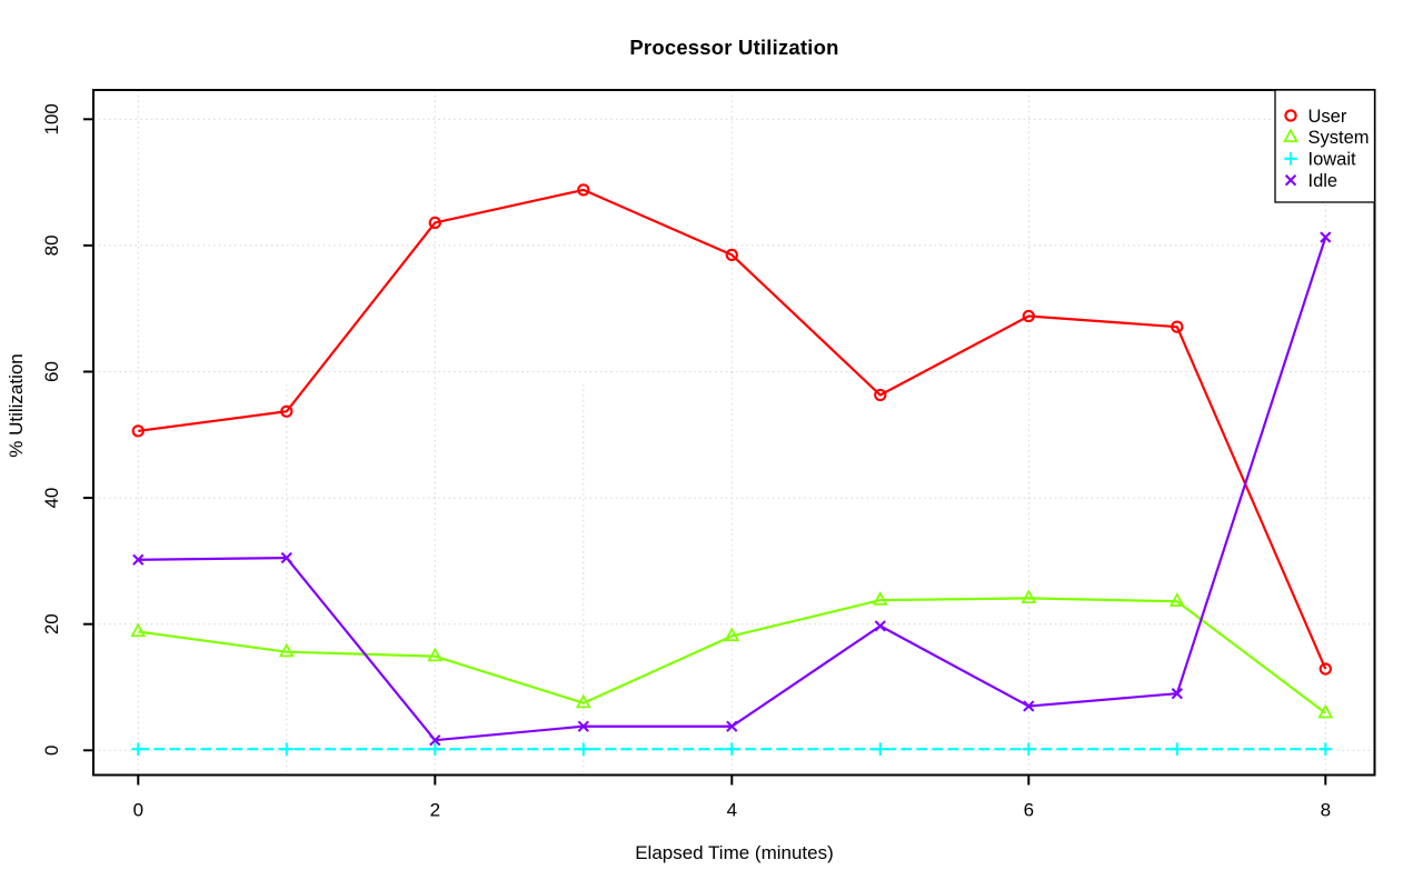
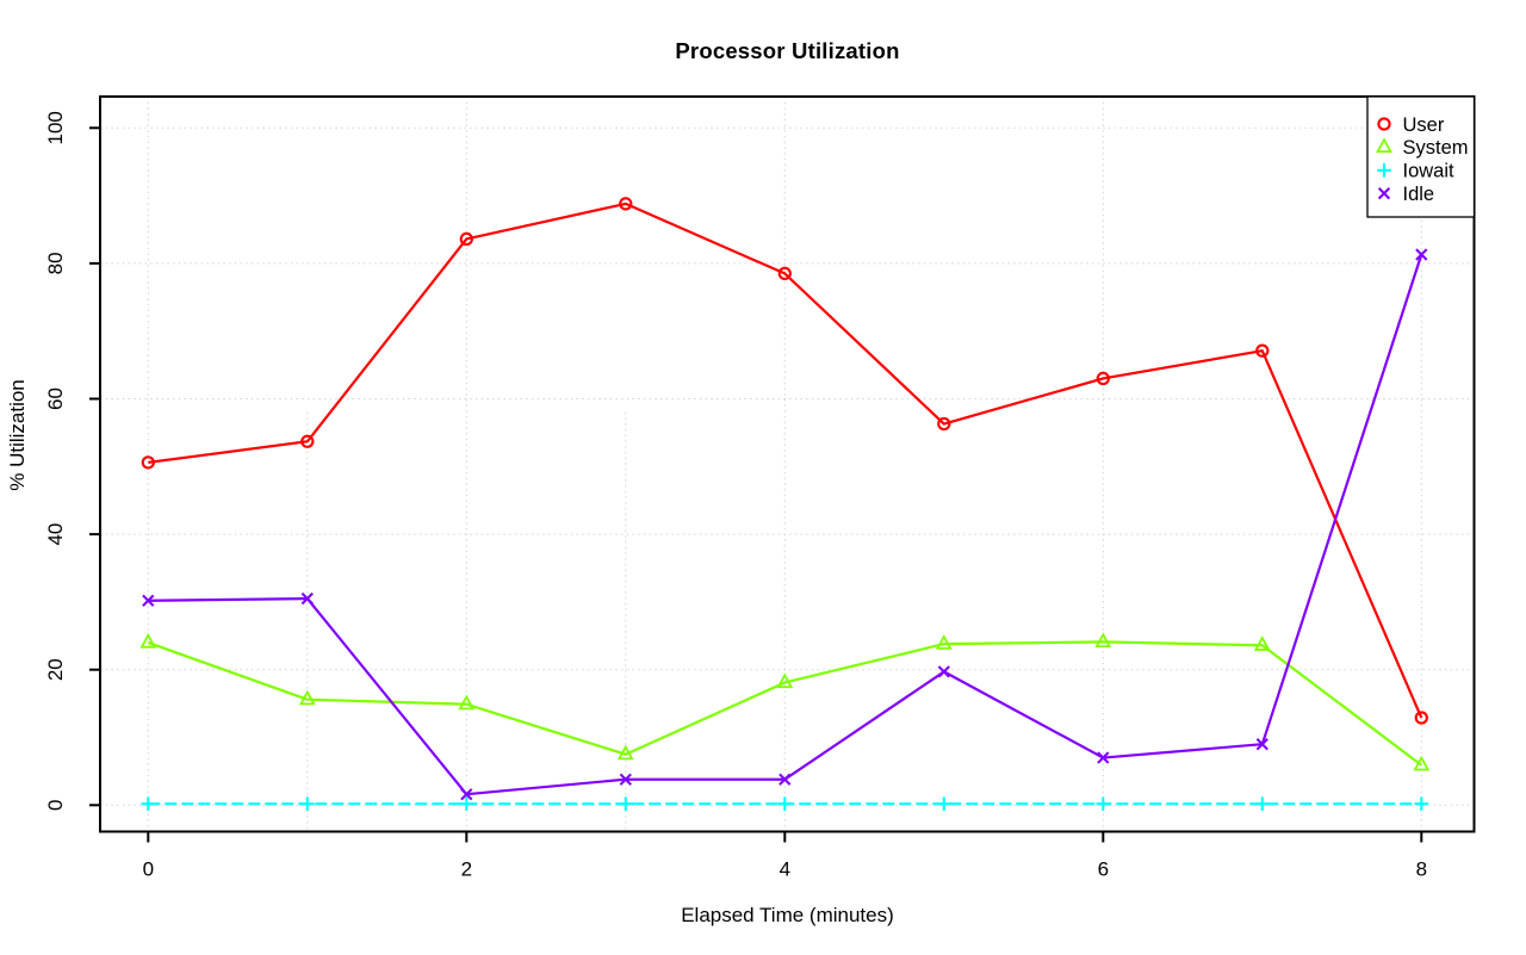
System/0: 19 -> 24
User/6: 69 -> 63
